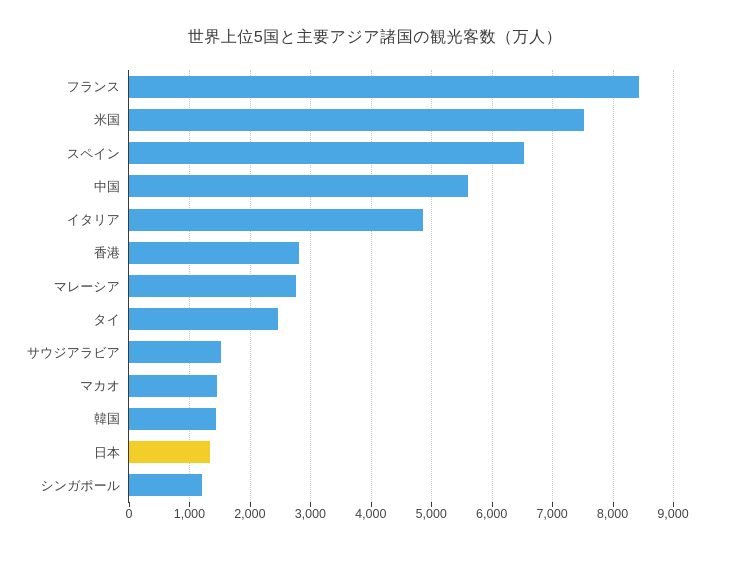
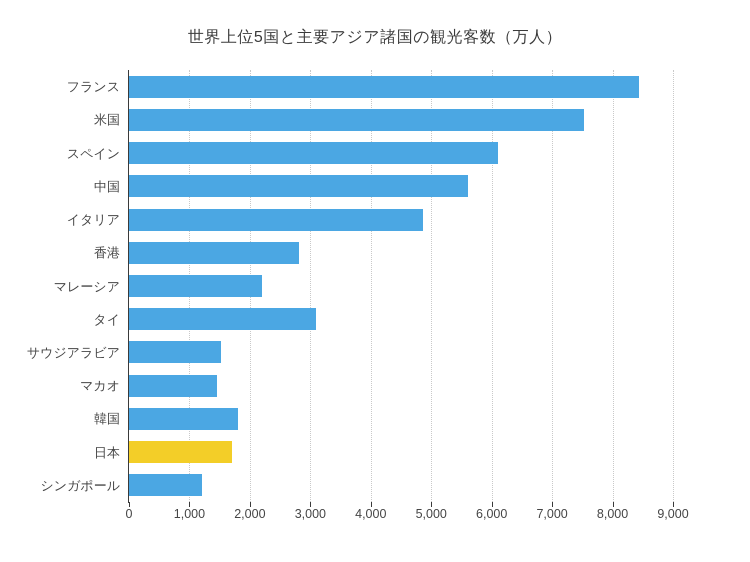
スペイン: 6500 -> 6100
マレーシア: 2800 -> 2200
タイ: 2500 -> 3100
韓国: 1400 -> 1800
日本: 1300 -> 1700
